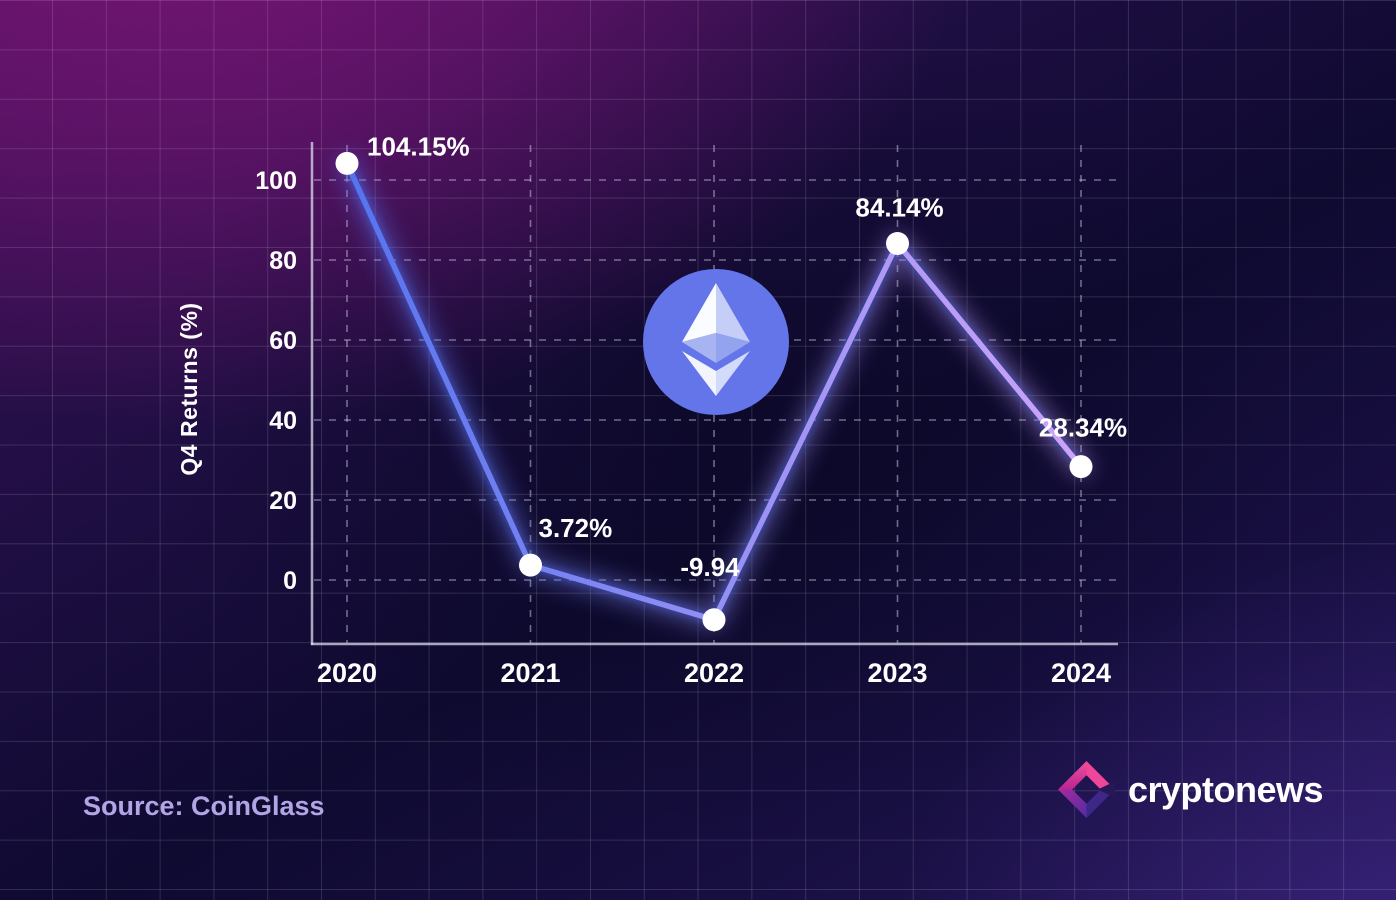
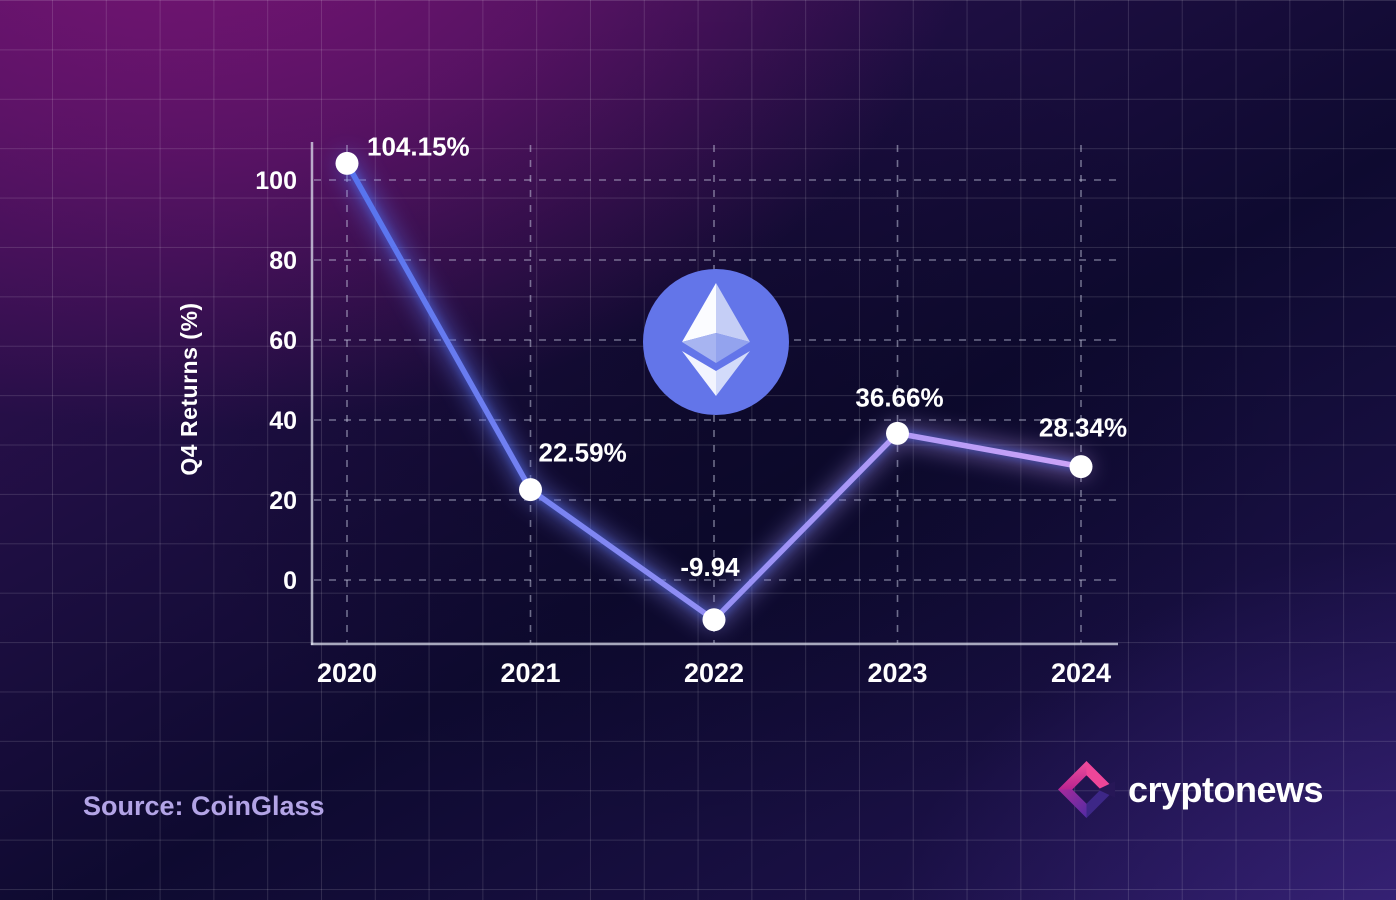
2021: 3.72% -> 22.59%
2023: 84.14% -> 36.66%
